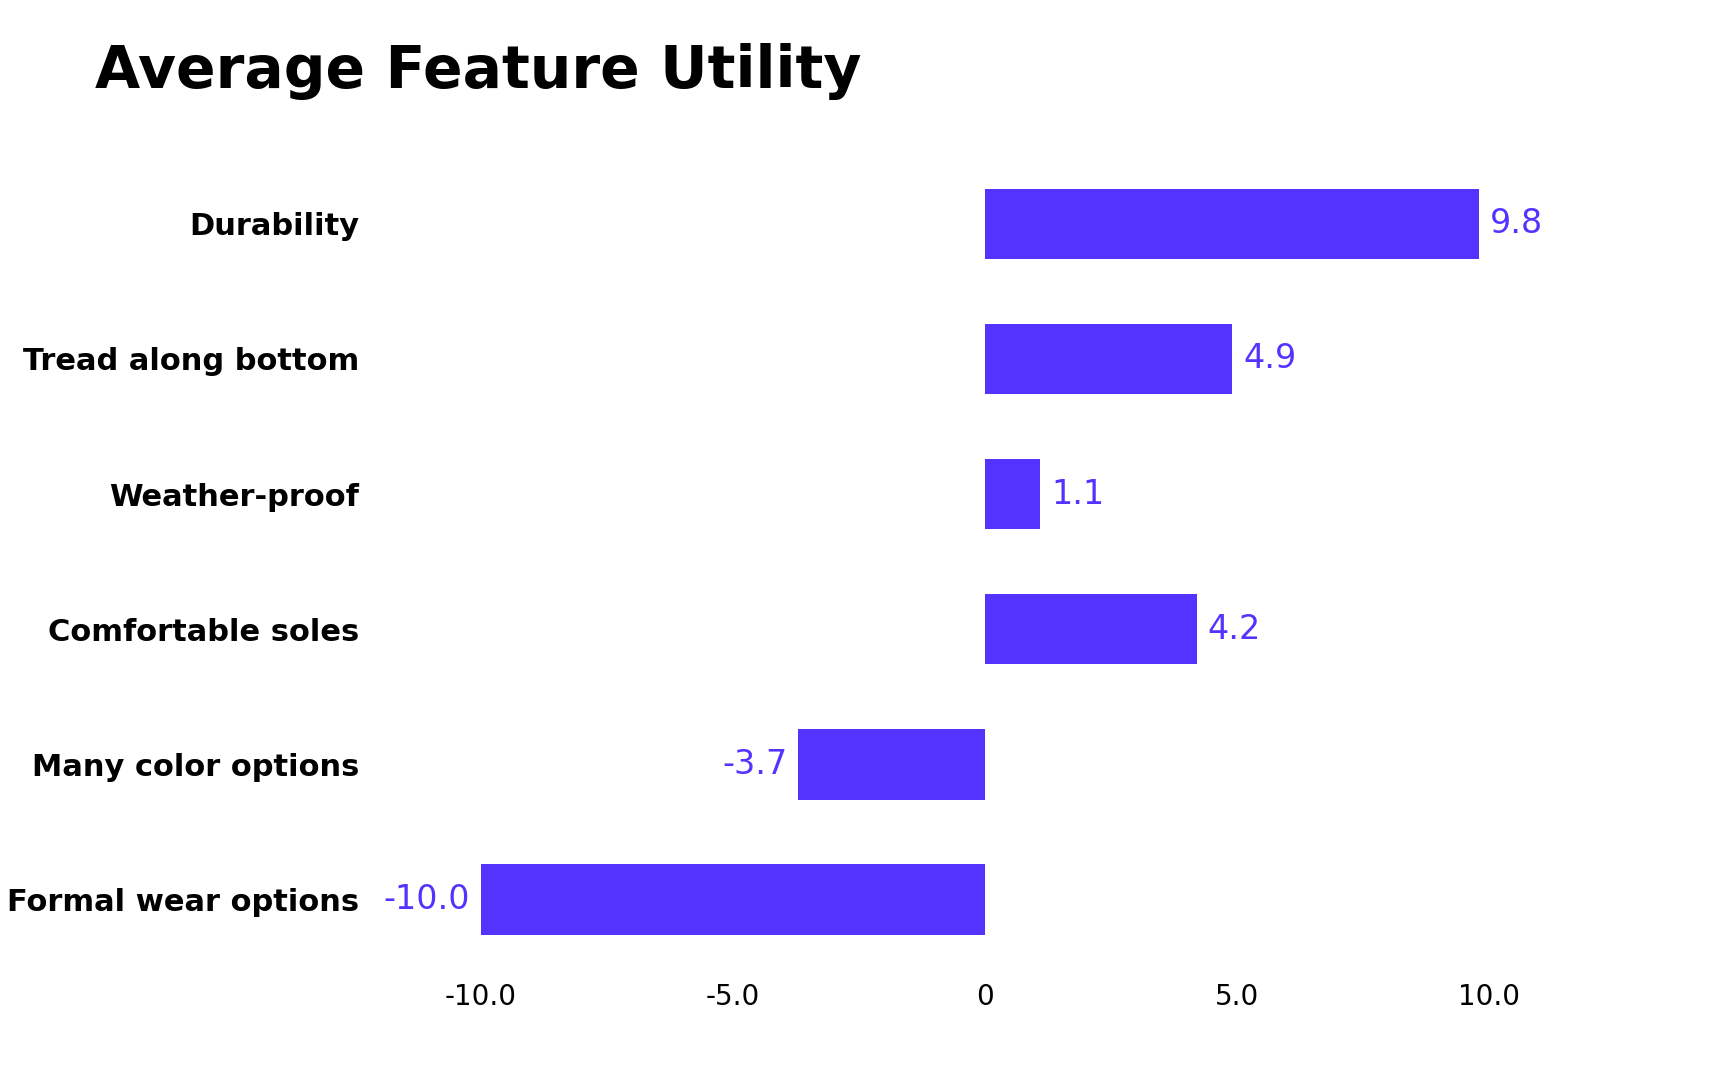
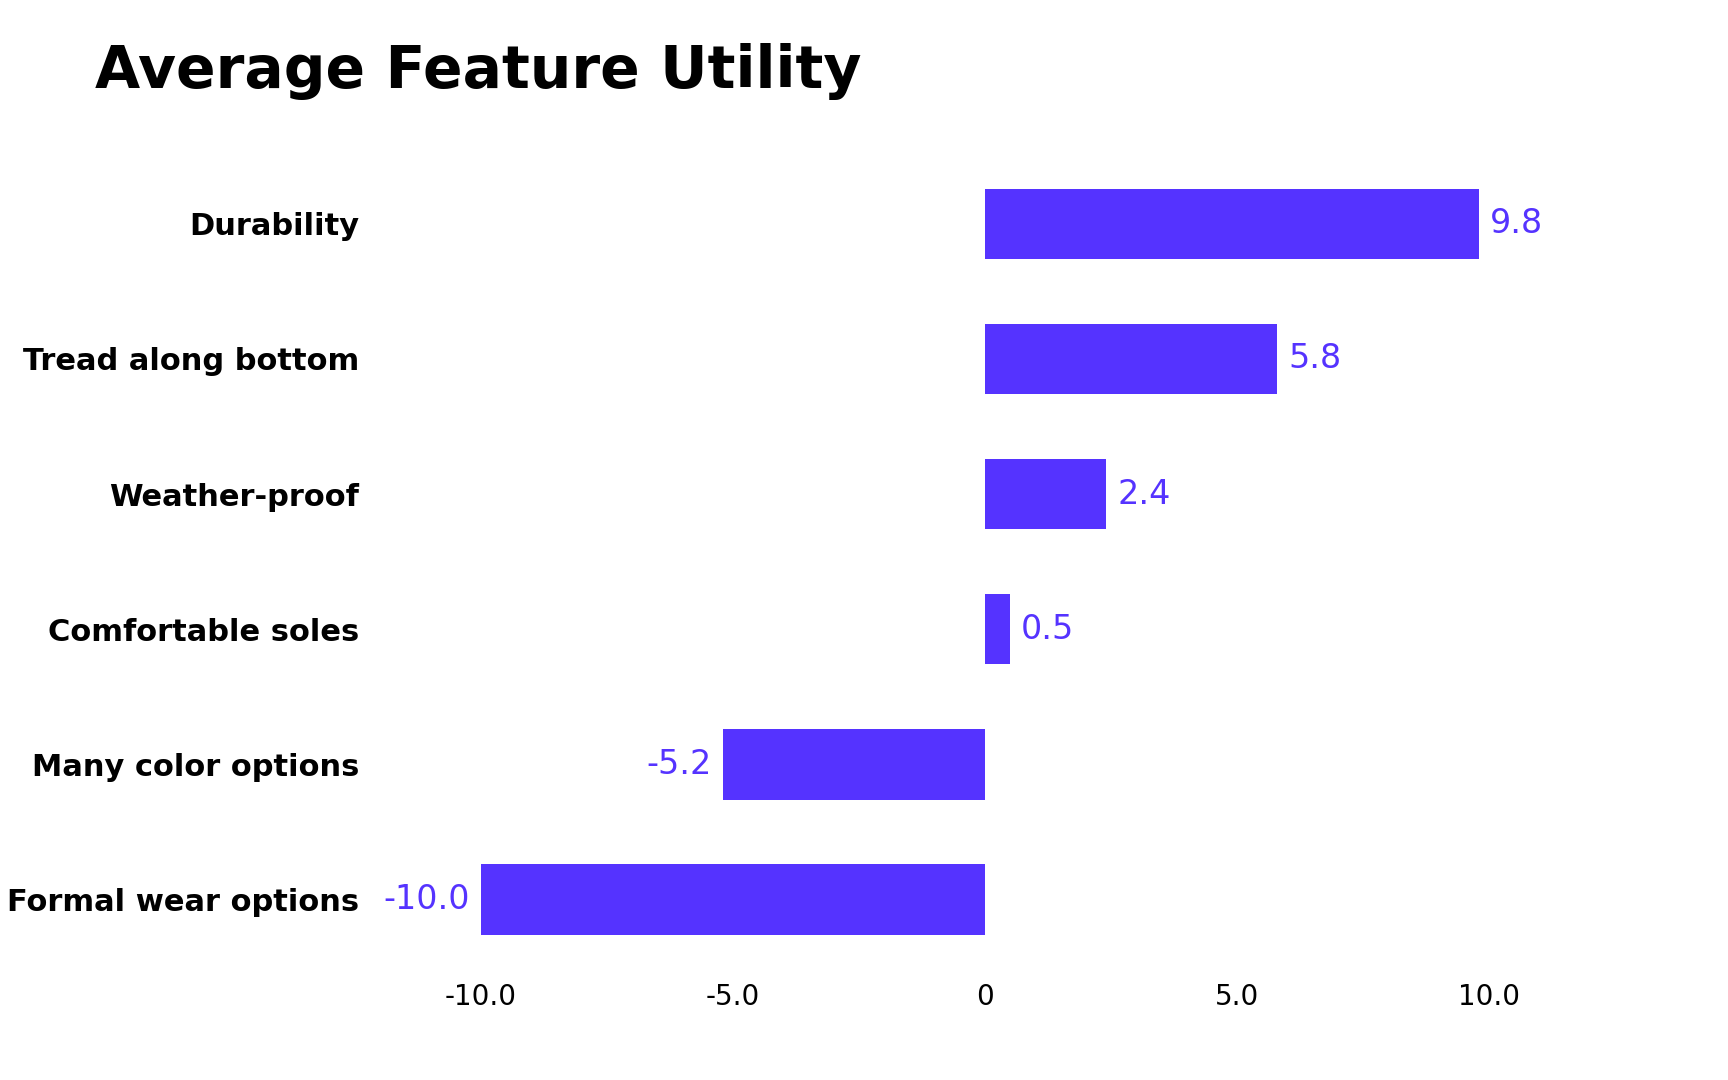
Tread along bottom: 4.9 -> 5.8
Weather-proof: 1.1 -> 2.4
Comfortable soles: 4.2 -> 0.5
Many color options: -3.7 -> -5.2
